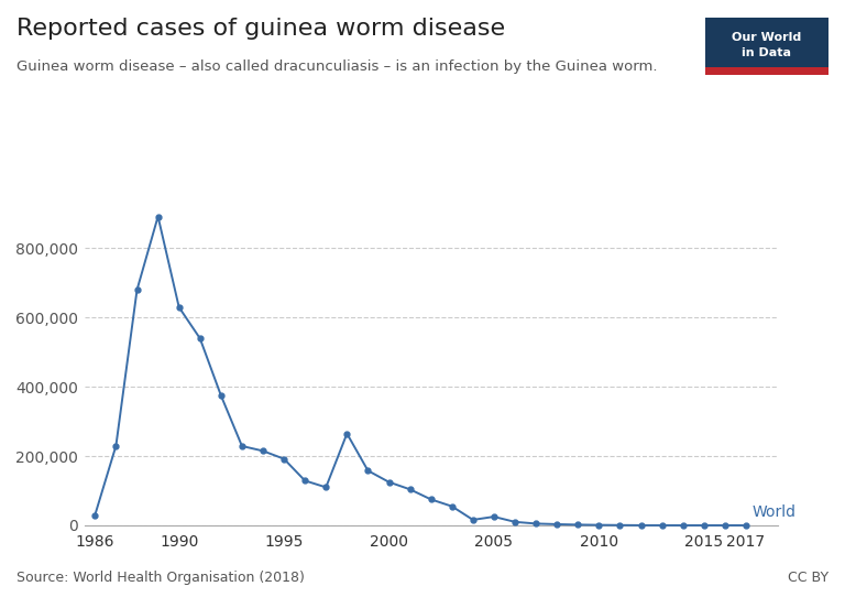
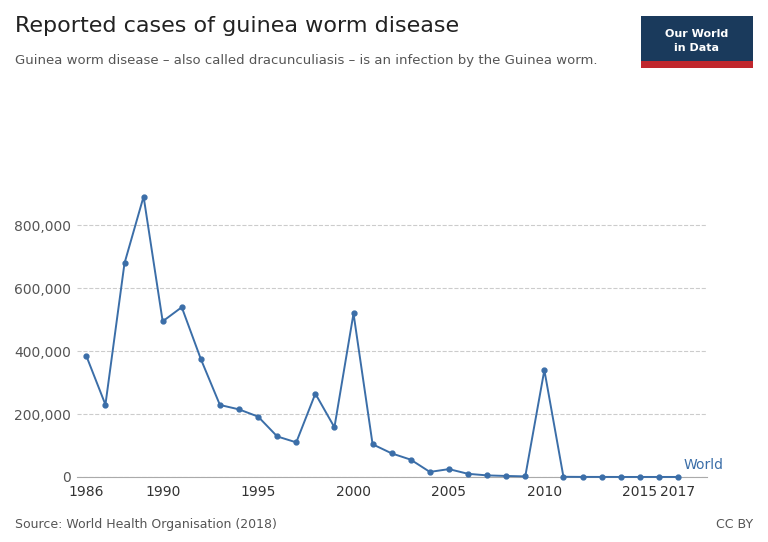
1986: 30,000 -> 385,000
1990: 630,000 -> 495,000
2000: 125,000 -> 520,000
2010: 1,000 -> 340,000
